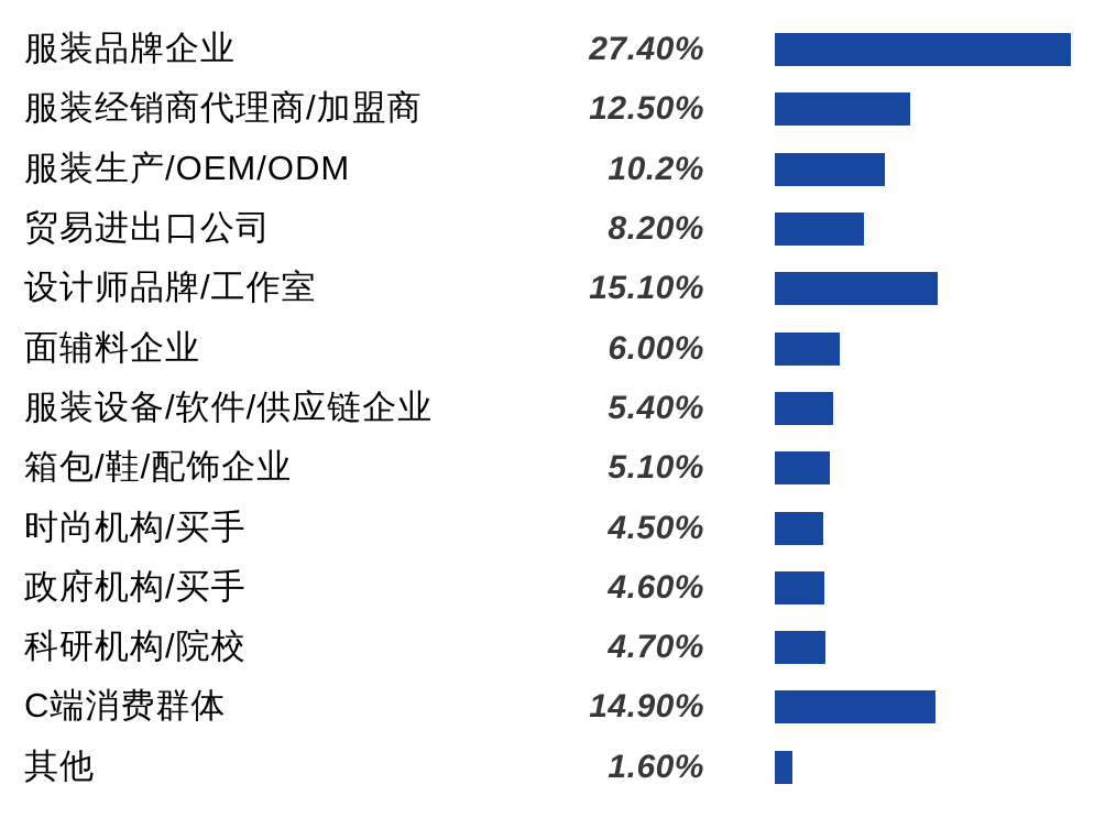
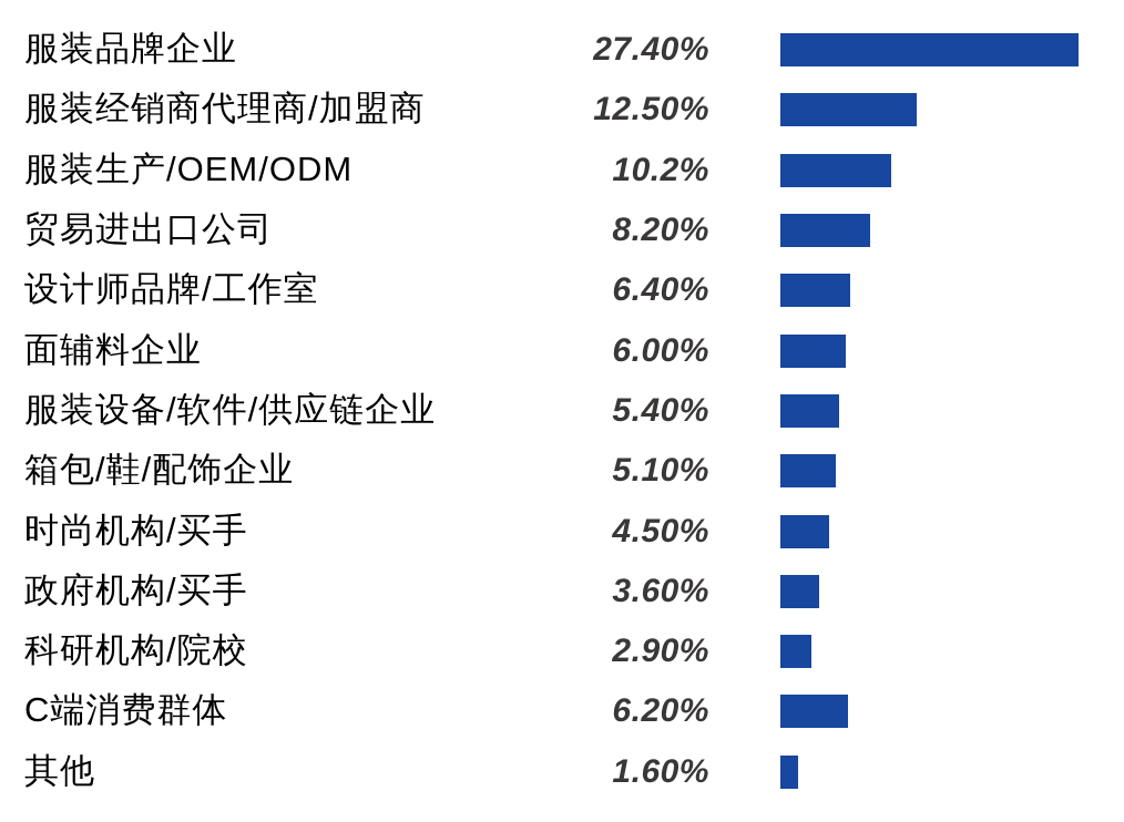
设计师品牌/工作室: 15.10% -> 6.40%
政府机构/买手: 4.60% -> 3.60%
科研机构/院校: 4.70% -> 2.90%
C端消费群体: 14.90% -> 6.20%
